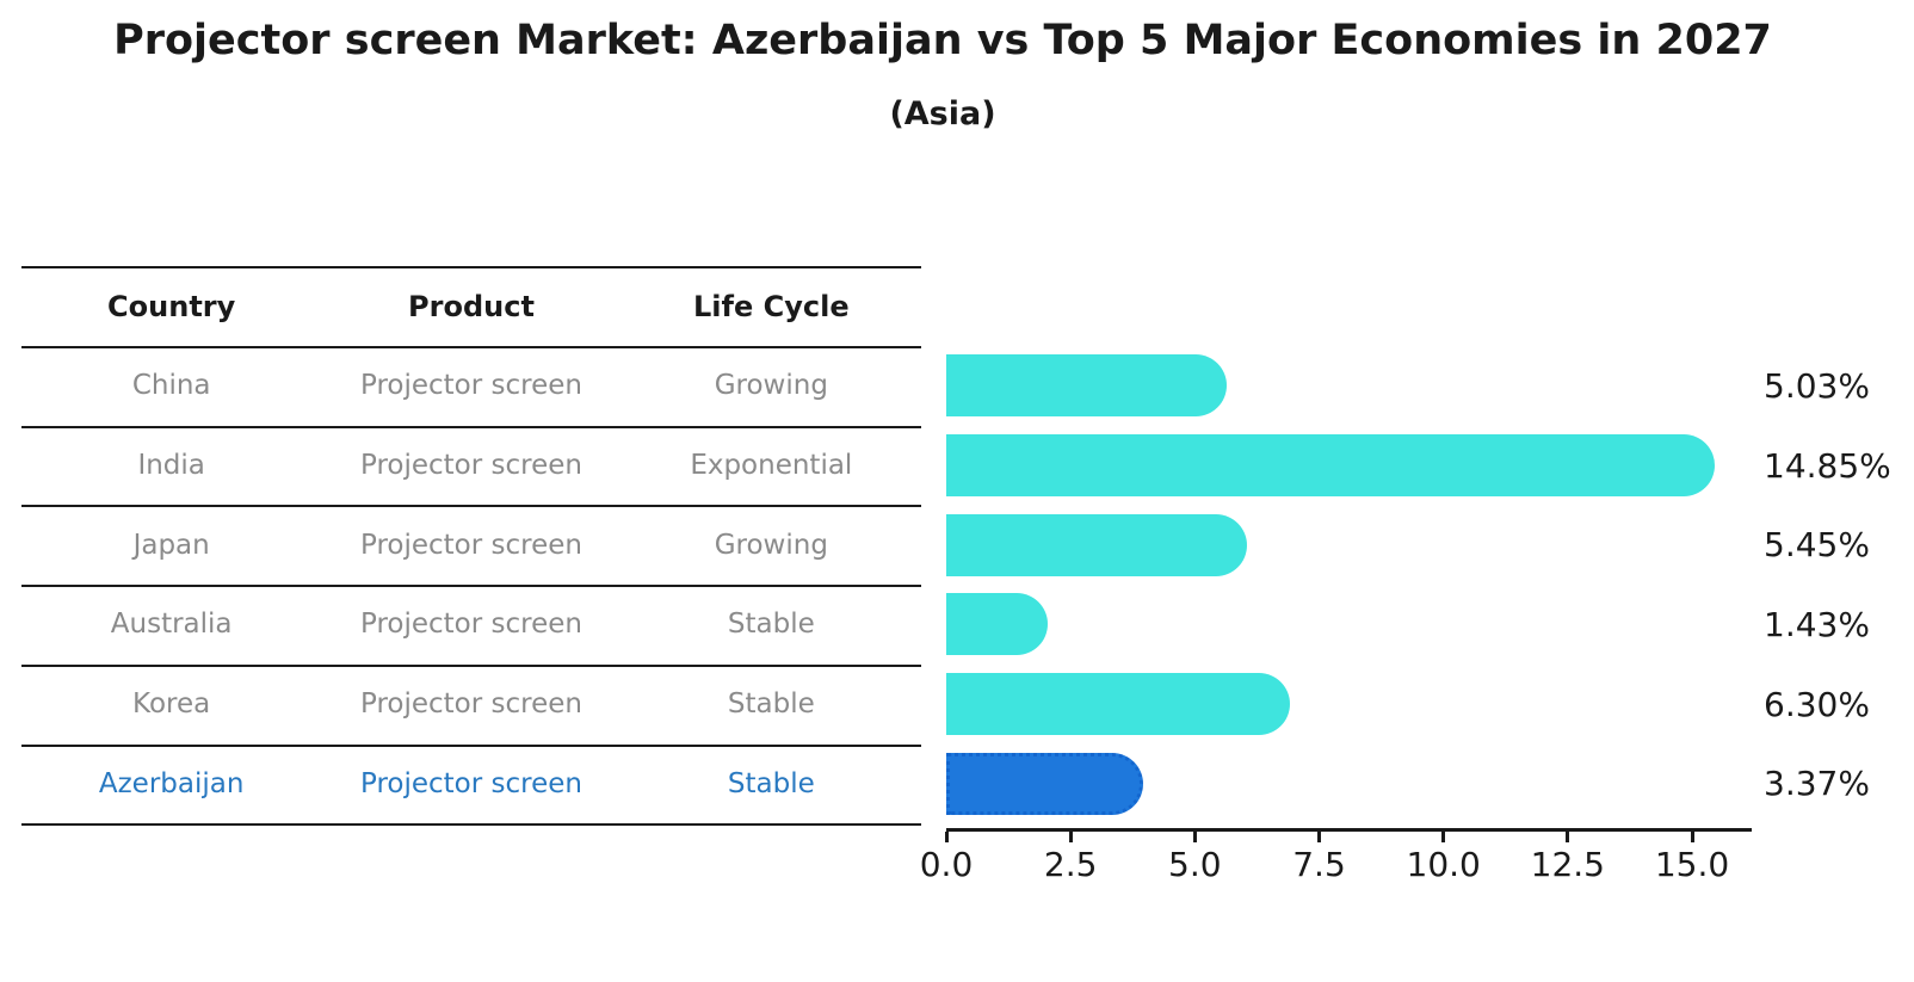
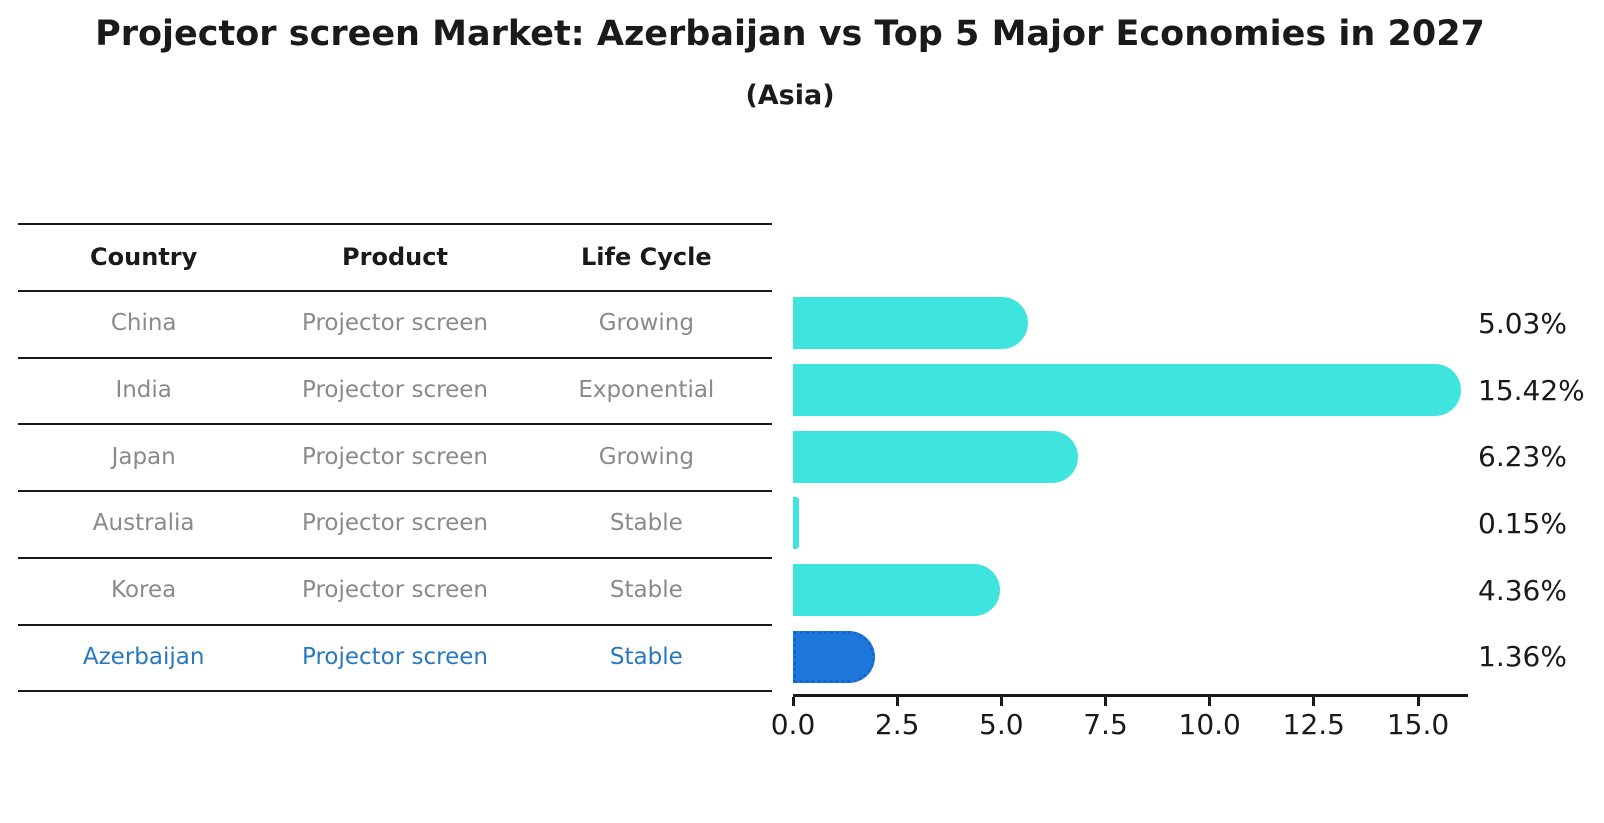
India: 14.85% -> 15.42%
Japan: 5.45% -> 6.23%
Australia: 1.43% -> 0.15%
Korea: 6.30% -> 4.36%
Azerbaijan: 3.37% -> 1.36%
